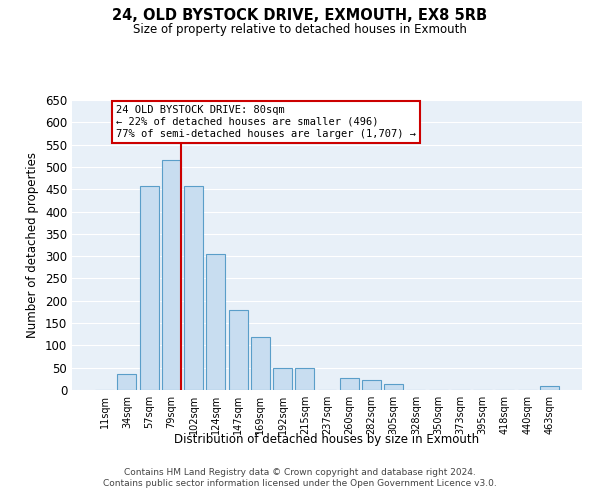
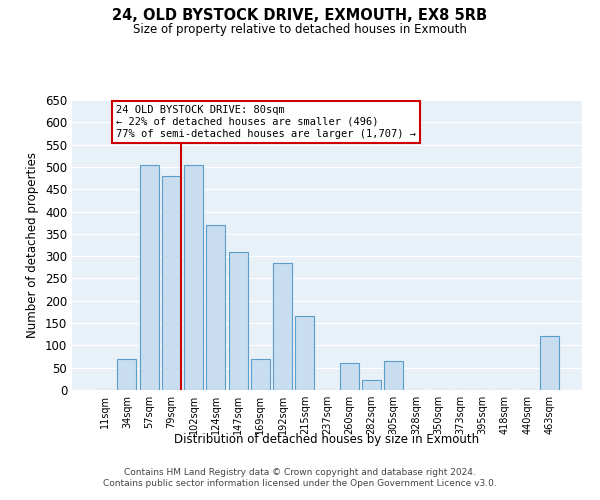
34sqm: 35 -> 70
57sqm: 458 -> 505
79sqm: 515 -> 480
102sqm: 458 -> 505
124sqm: 305 -> 370
147sqm: 180 -> 310
169sqm: 118 -> 70
192sqm: 50 -> 285
215sqm: 50 -> 165
260sqm: 28 -> 60
305sqm: 14 -> 65
463sqm: 8 -> 120
